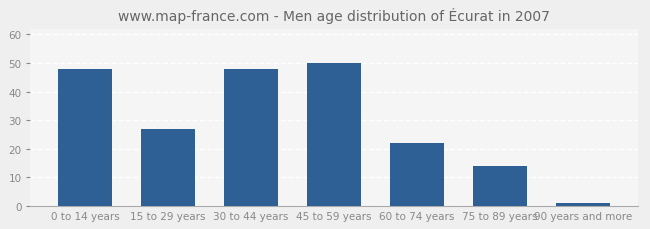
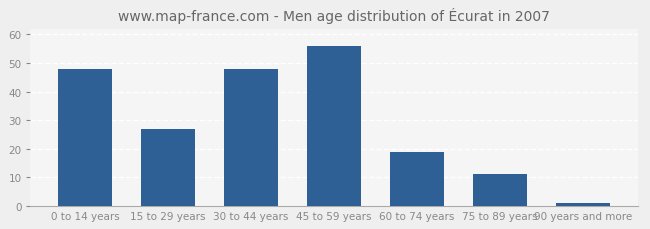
45 to 59 years: 50 -> 56
60 to 74 years: 22 -> 19
75 to 89 years: 14 -> 11
